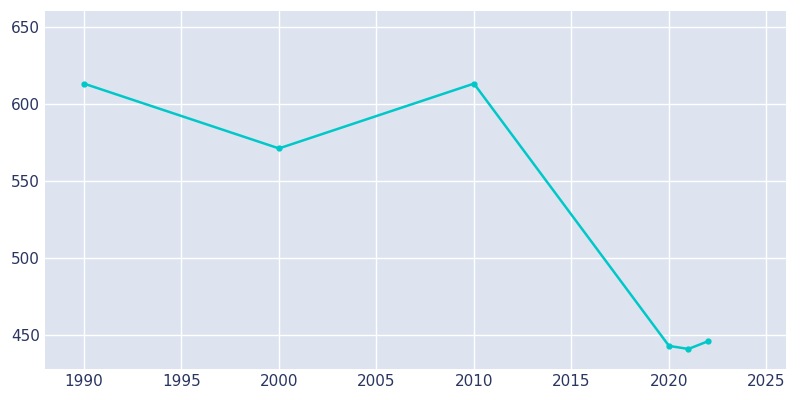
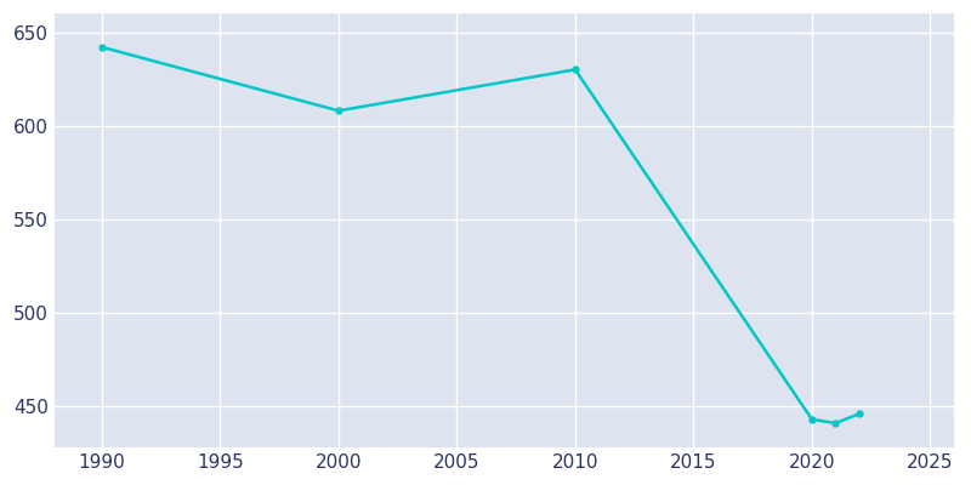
1990: 613 -> 642
2000: 571 -> 608
2010: 613 -> 630
